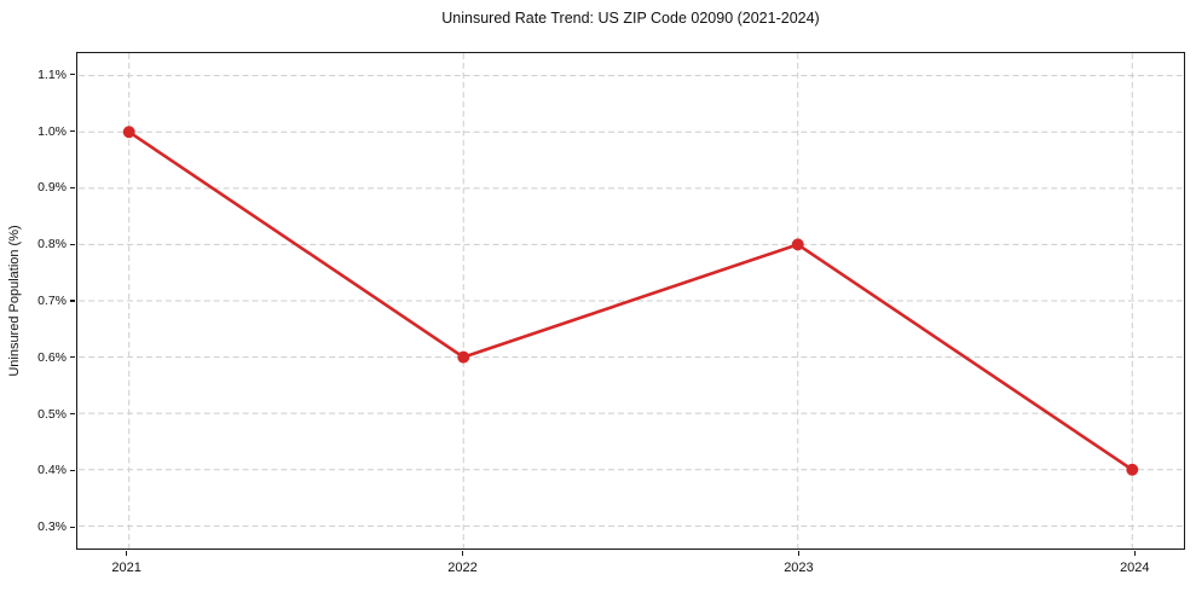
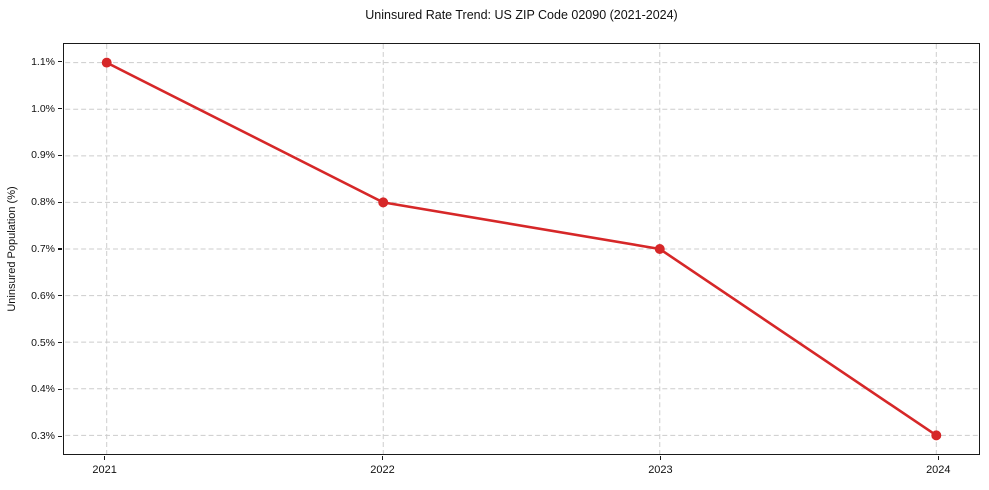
2021: 1.0% -> 1.1%
2022: 0.6% -> 0.8%
2023: 0.8% -> 0.7%
2024: 0.4% -> 0.3%
